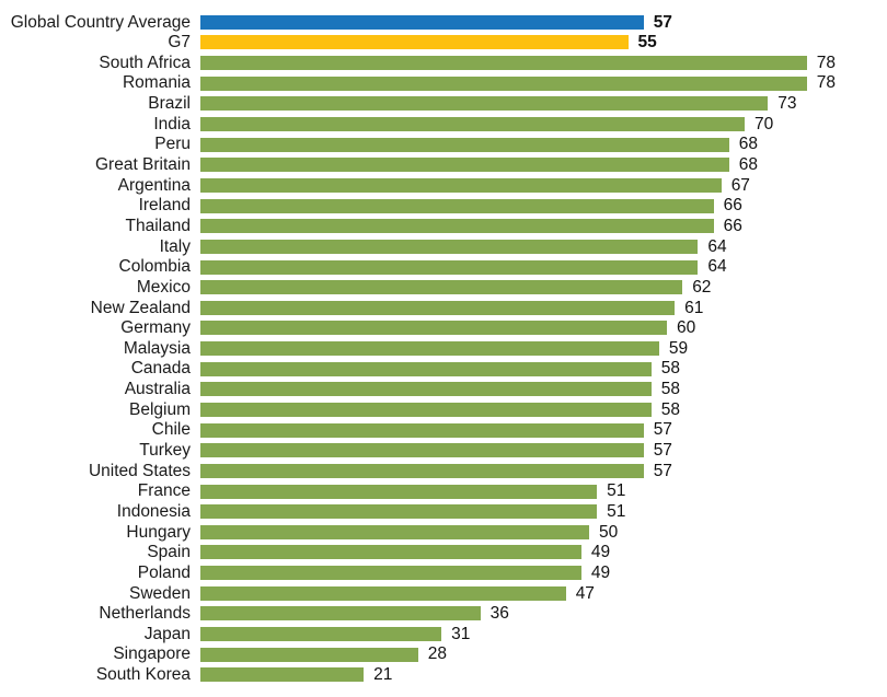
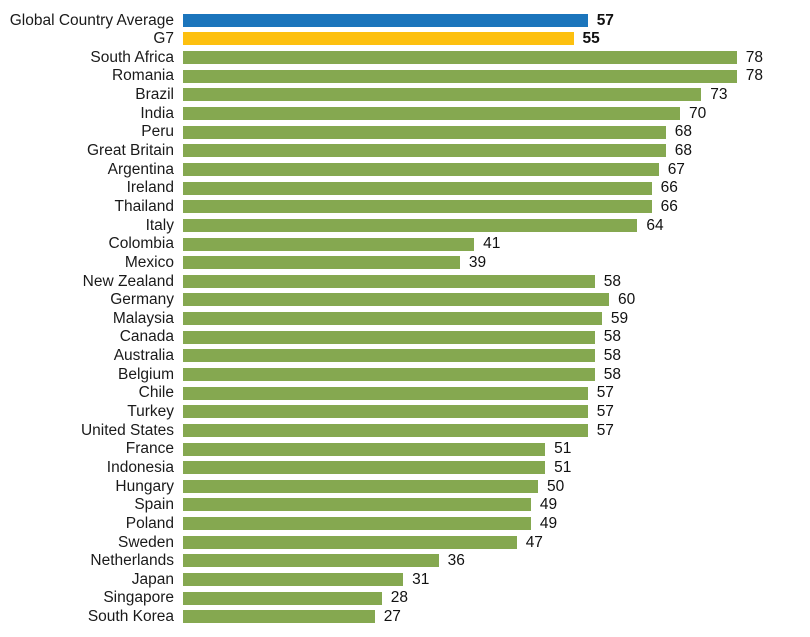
Colombia: 64 -> 41
Mexico: 62 -> 39
New Zealand: 61 -> 58
South Korea: 21 -> 27
